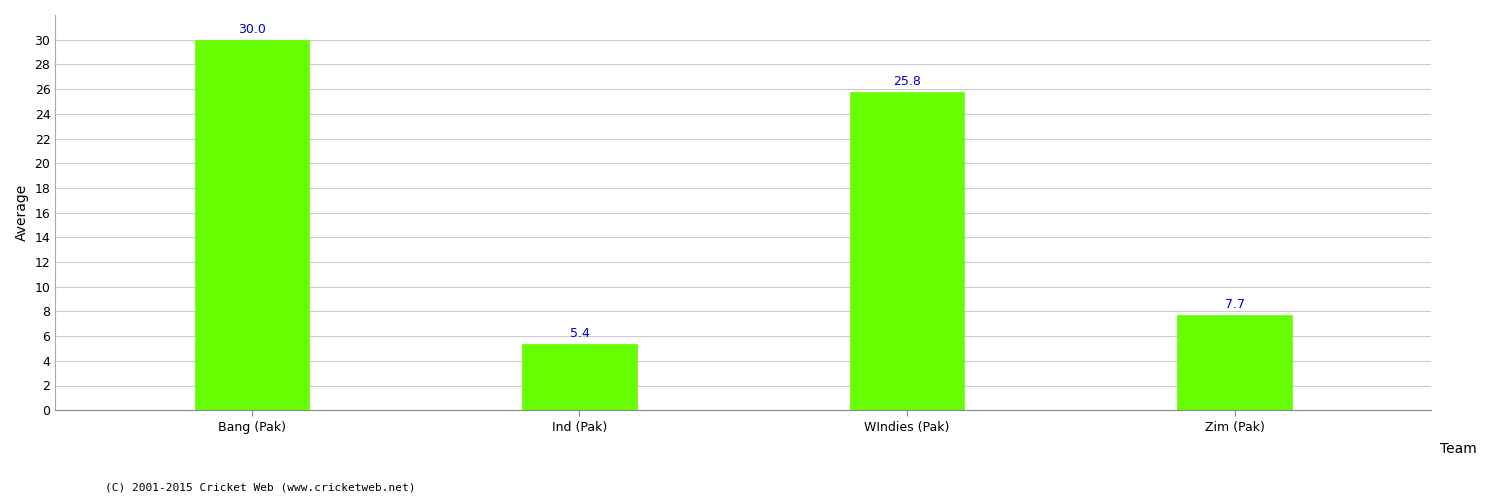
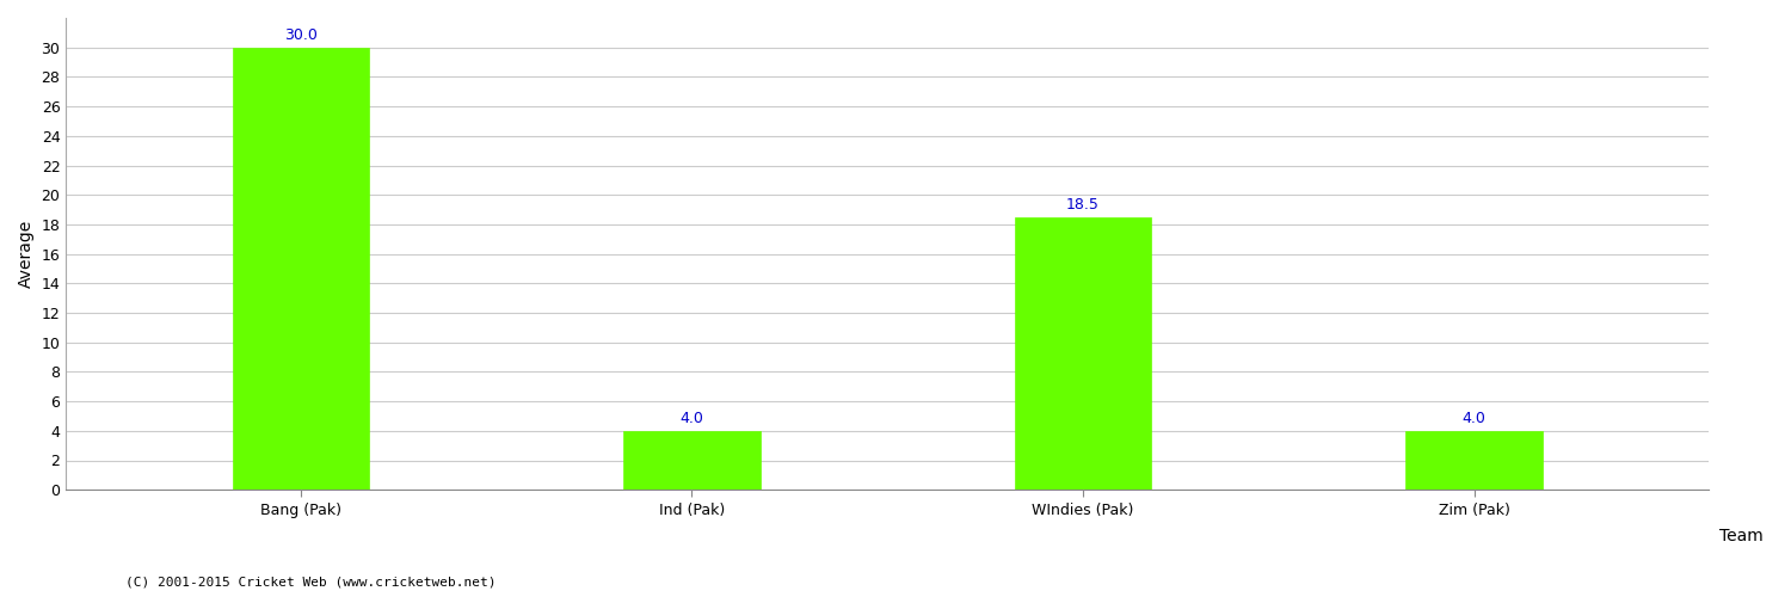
Ind (Pak): 5.4 -> 4.0
WIndies (Pak): 25.8 -> 18.5
Zim (Pak): 7.7 -> 4.0
